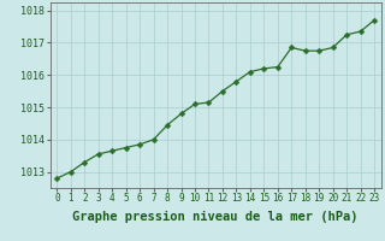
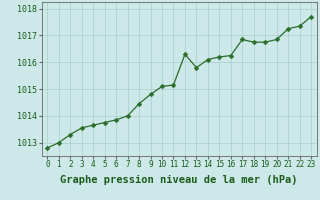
12: 1015.50 -> 1016.30
